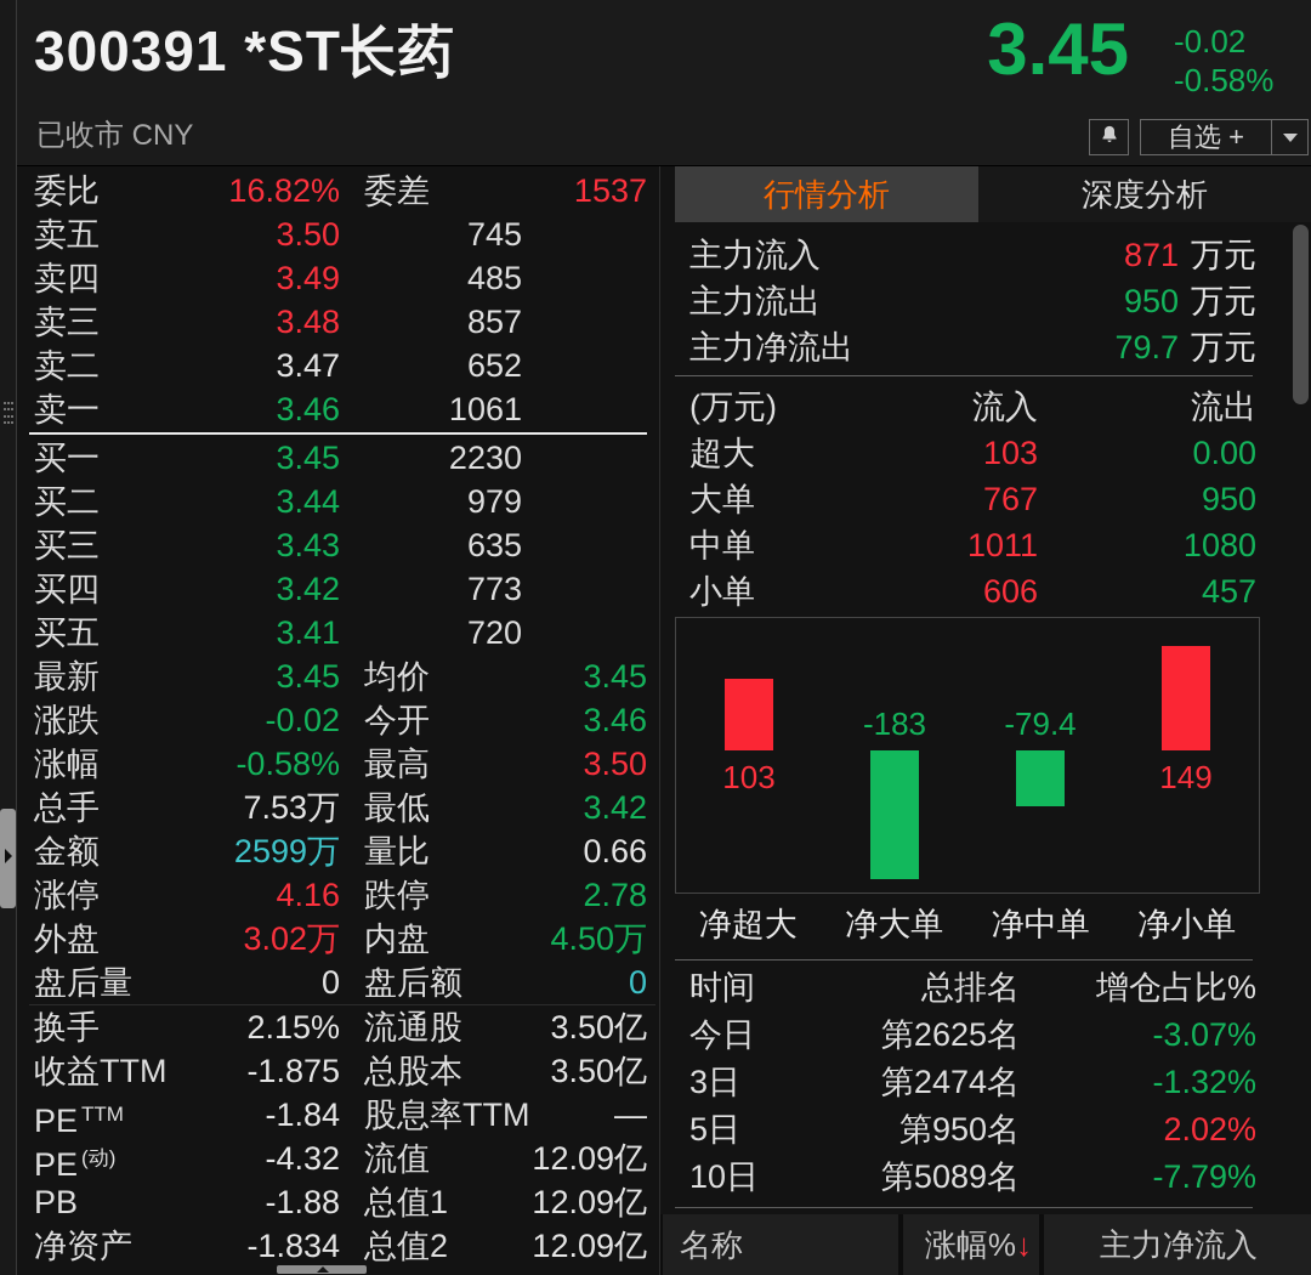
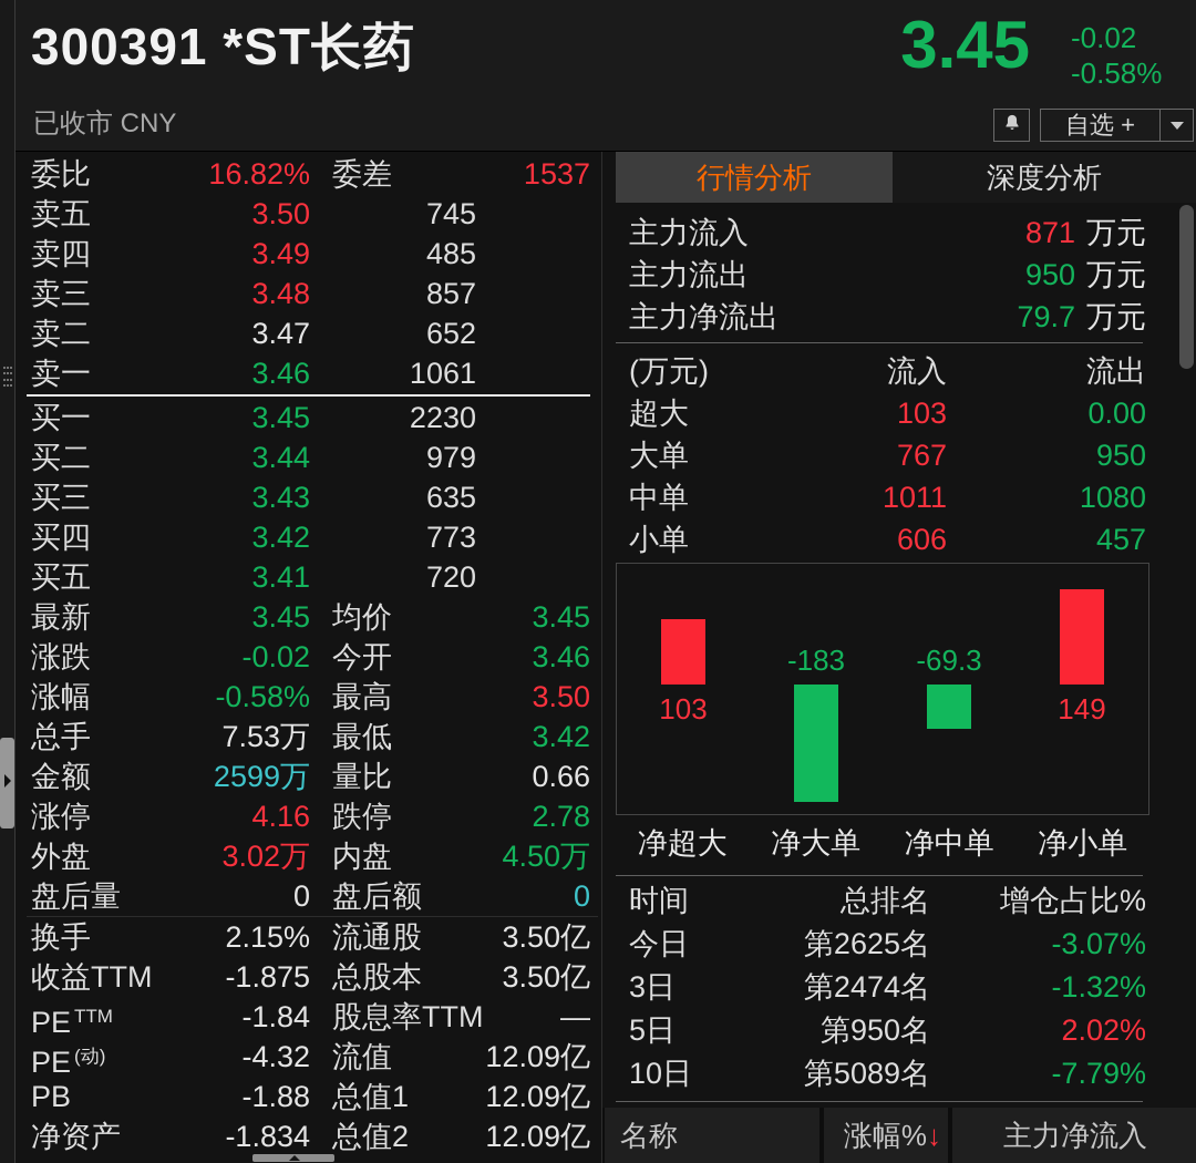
净中单: -79.4 -> -69.3
